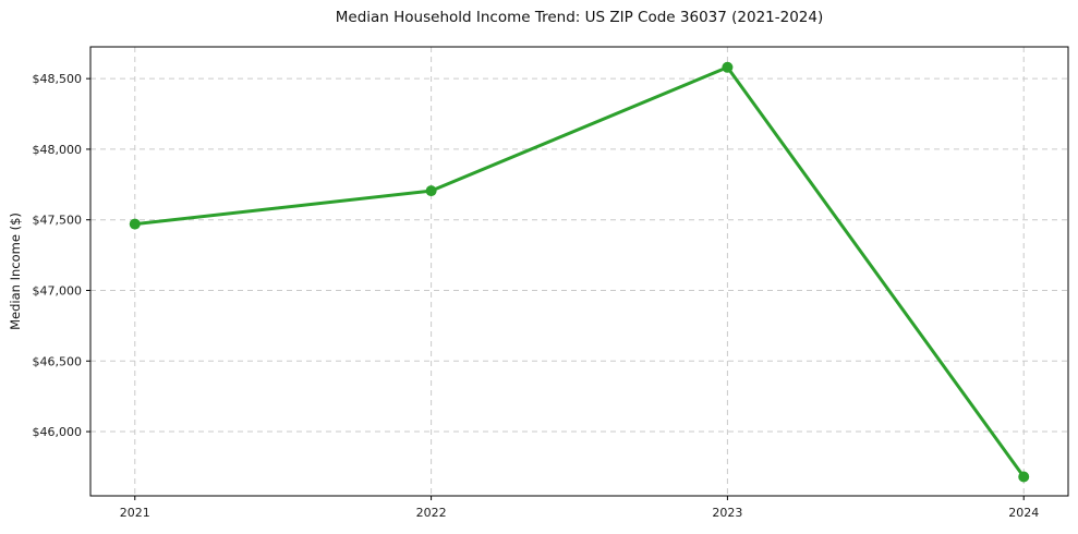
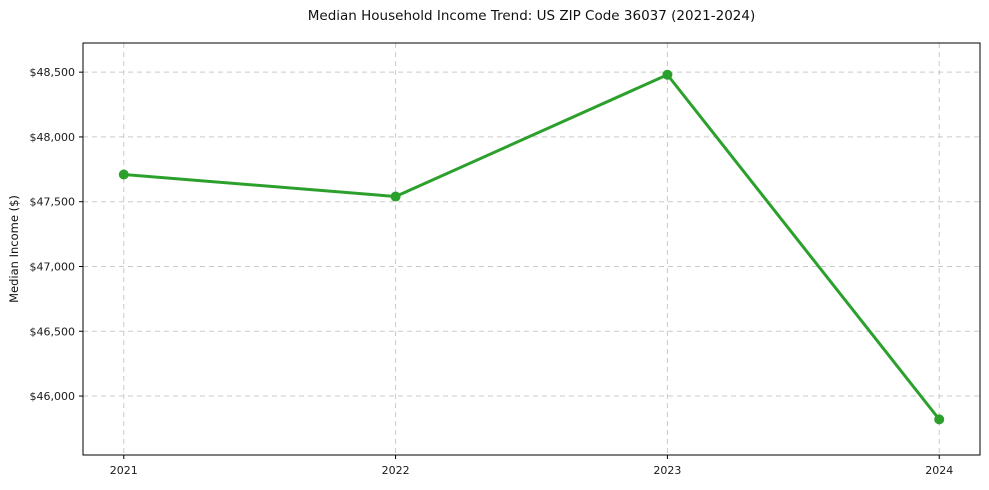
2021: $47470 -> $47710
2022: $47700 -> $47540
2023: $48580 -> $48480
2024: $45680 -> $45820
